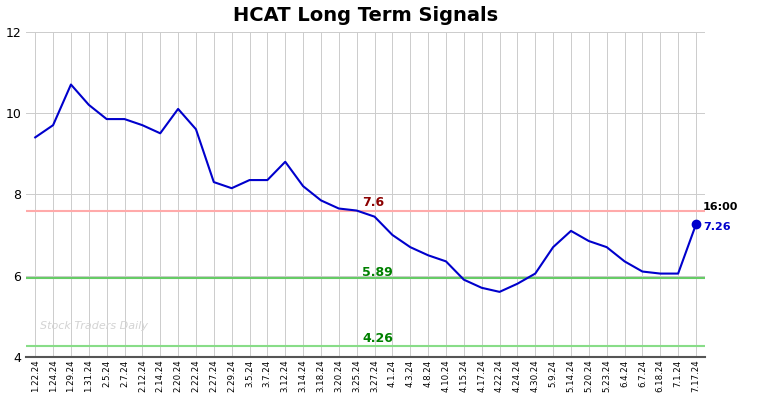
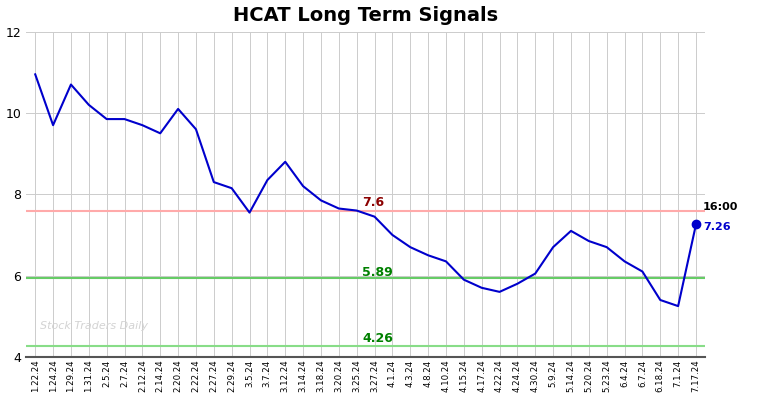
1.22.24: 9.40 -> 10.95
3.5.24: 8.35 -> 7.55
6.18.24: 6.05 -> 5.40
7.1.24: 6.05 -> 5.25
